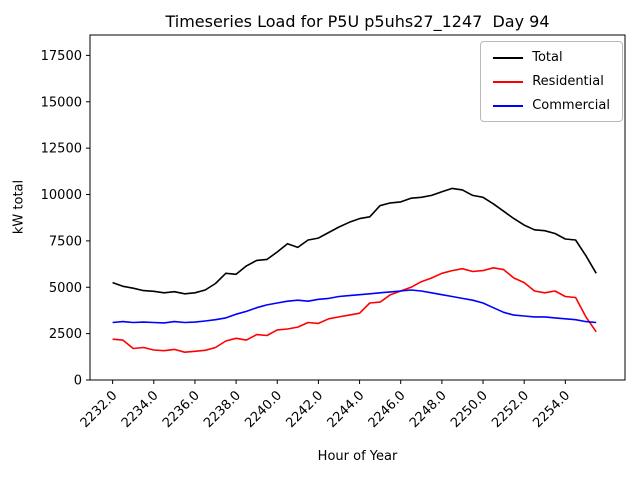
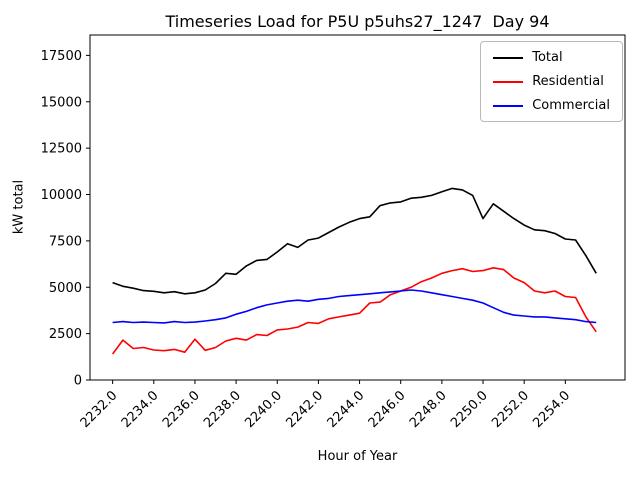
Residential/2232.0: 2200 -> 1400
Residential/2236.0: 1600 -> 2200
Total/2250.0: 9800 -> 8700
